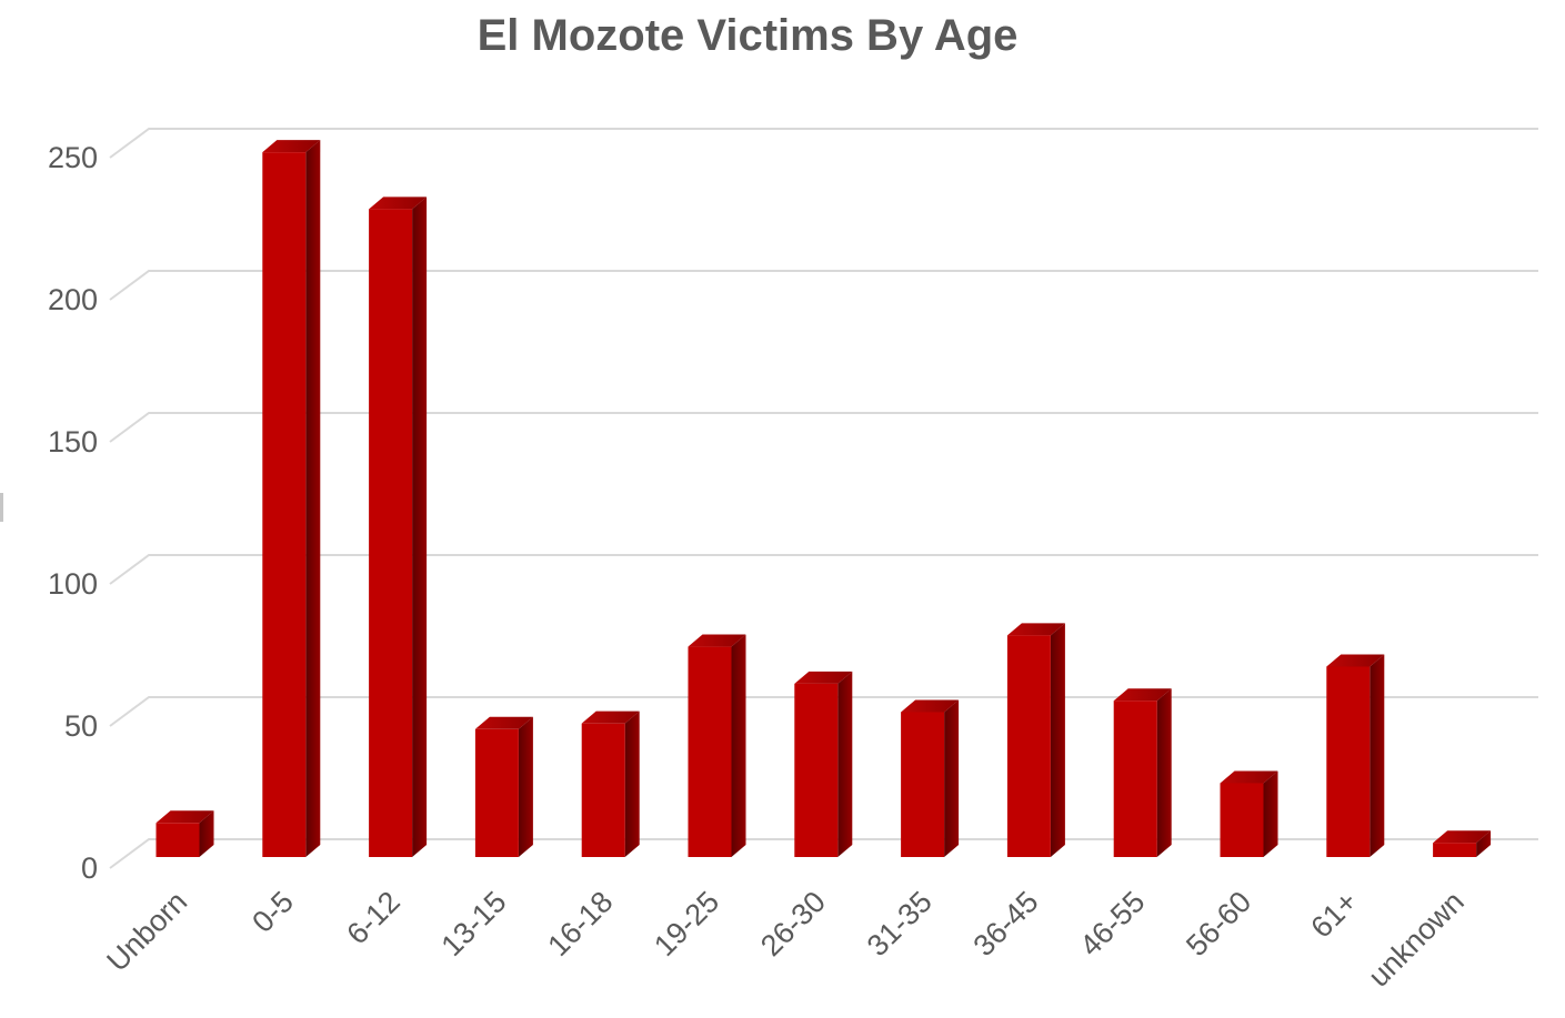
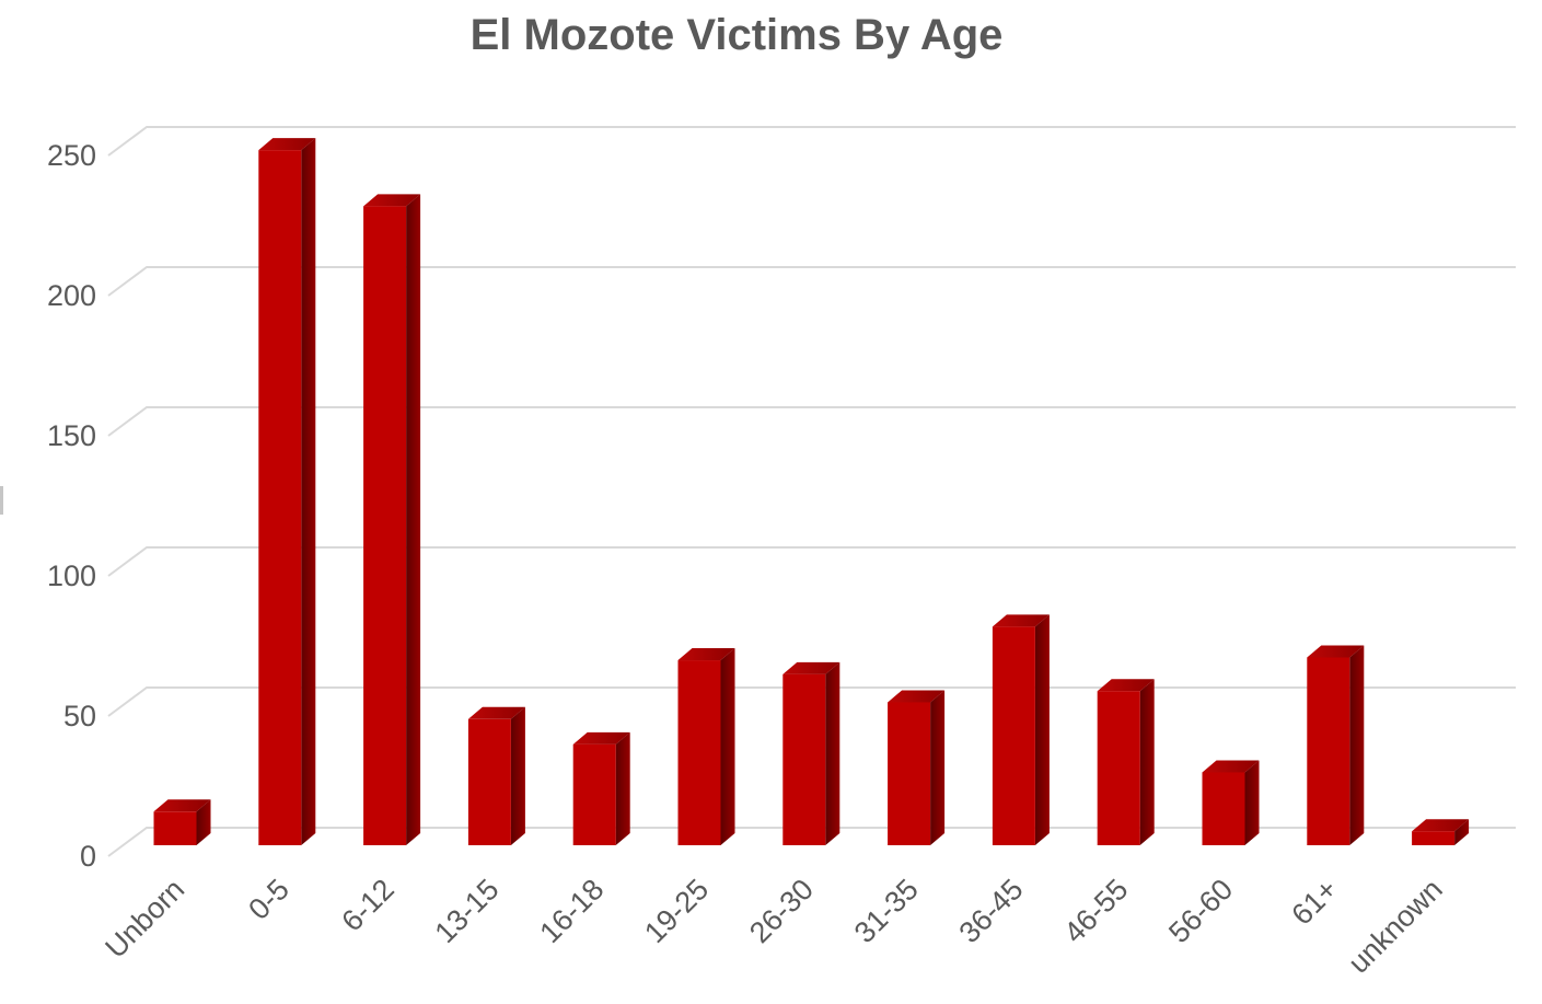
16-18: 47 -> 36
19-25: 74 -> 66
